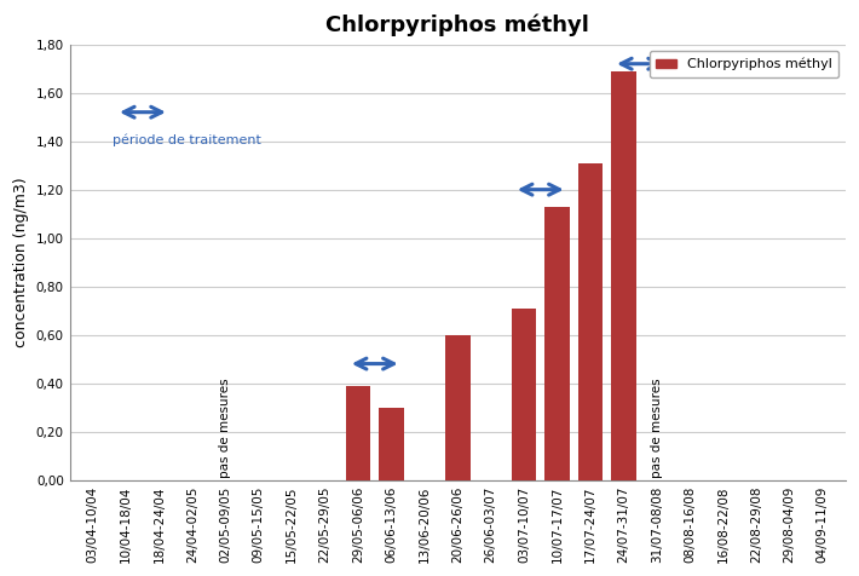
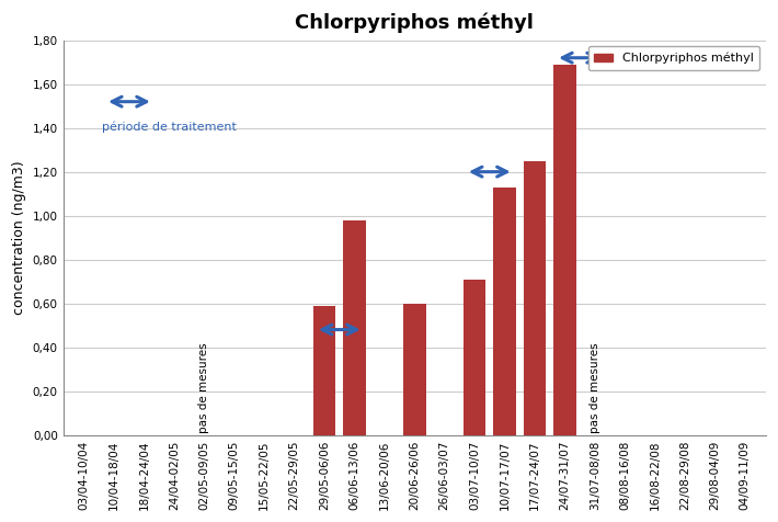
29/05-06/06: 0,39 -> 0,59
06/06-13/06: 0,30 -> 0,98
17/07-24/07: 1,31 -> 1,25
